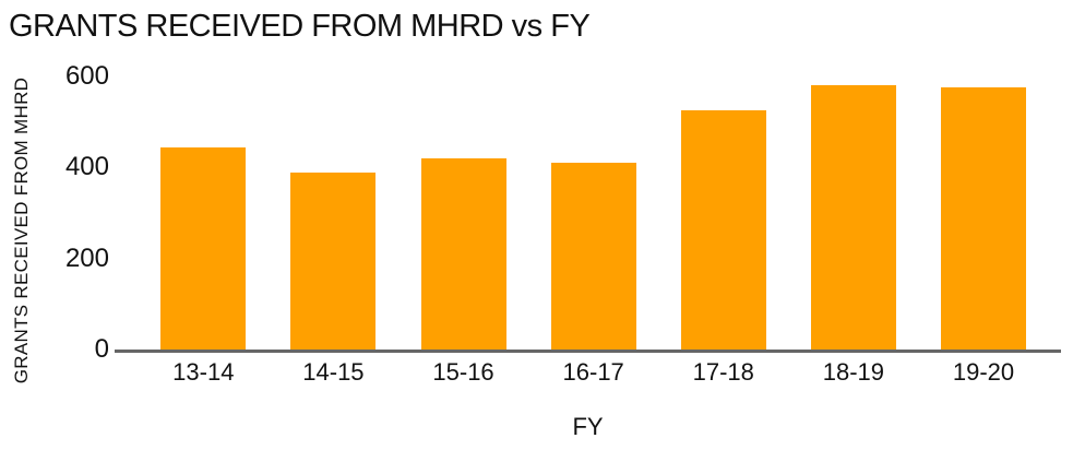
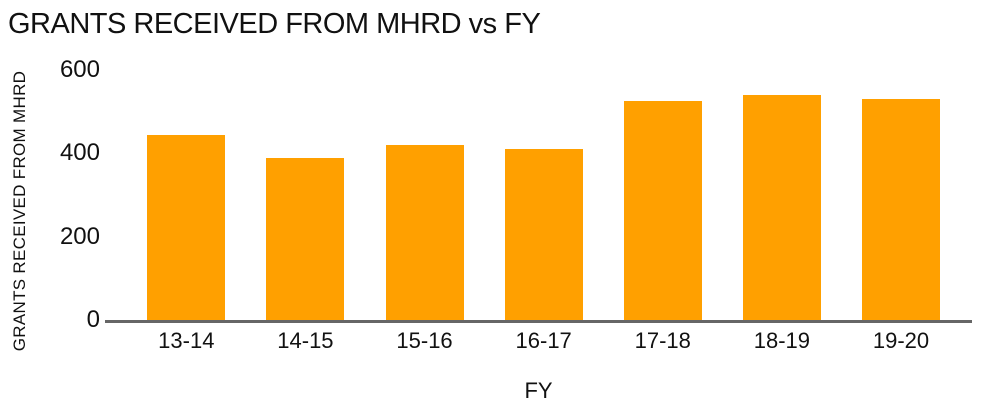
18-19: 580 -> 540
19-20: 580 -> 530
